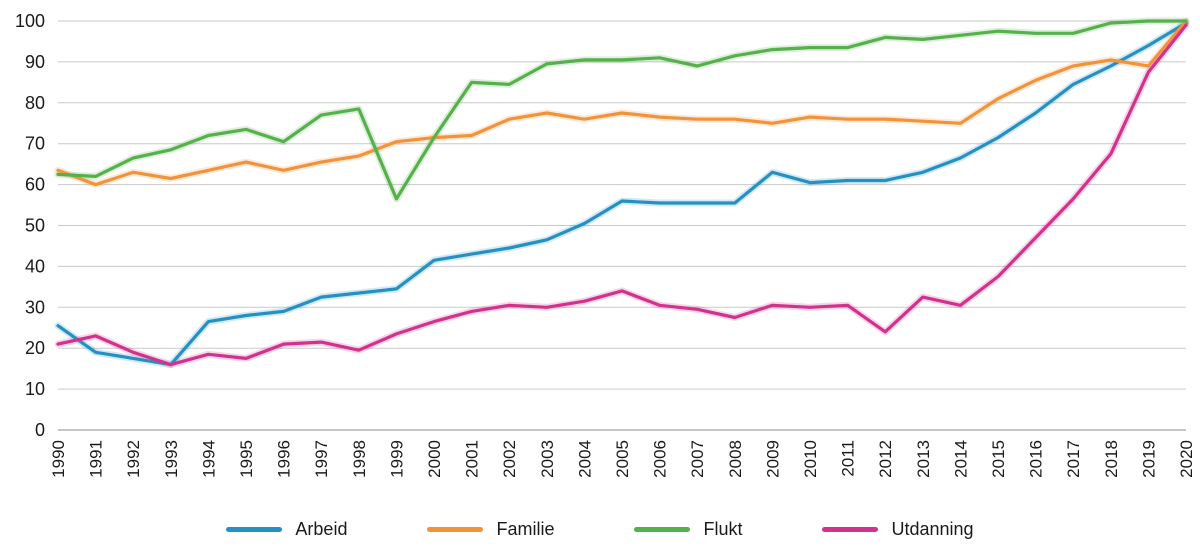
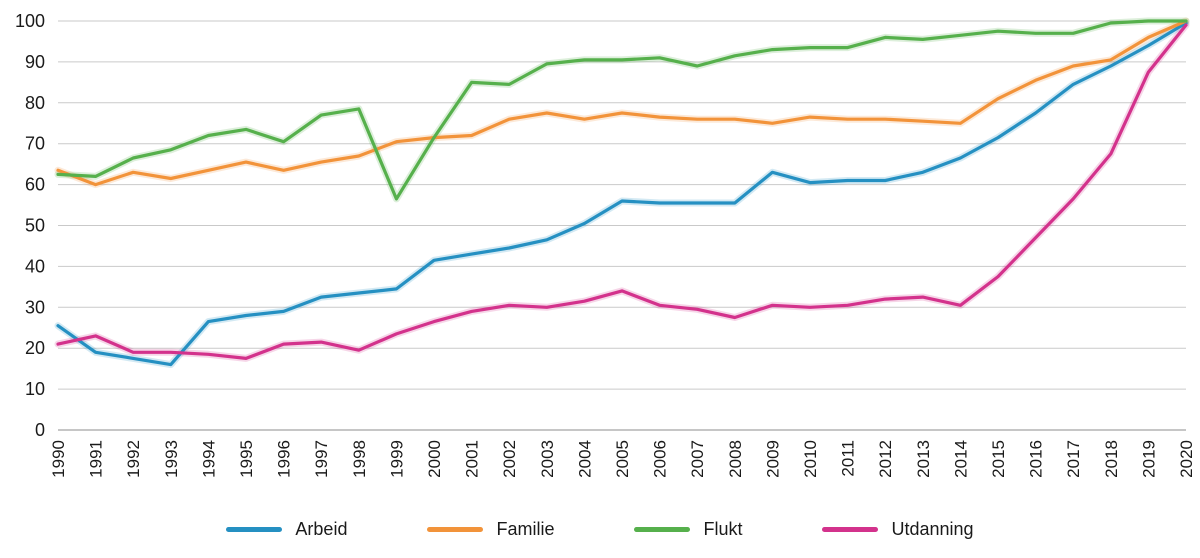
Utdanning/1993: 16 -> 19
Utdanning/2012: 24 -> 32
Familie/2019: 89 -> 96
